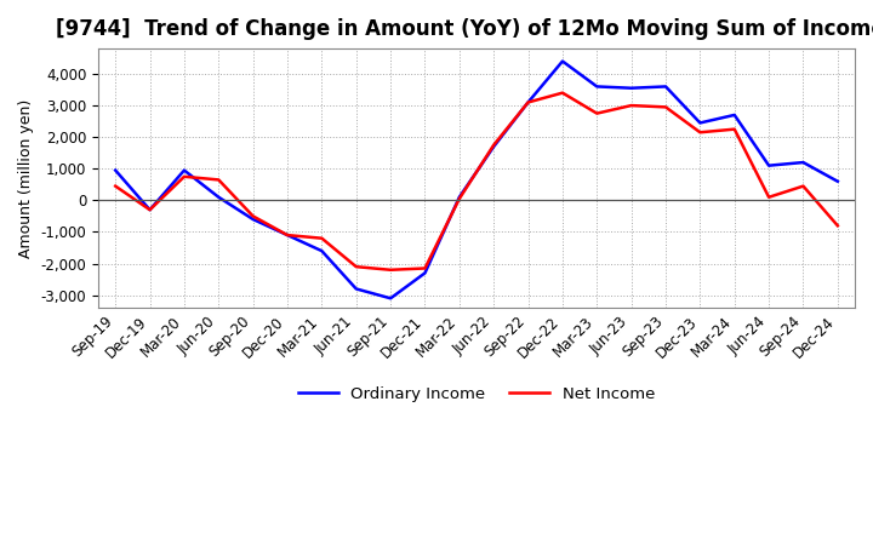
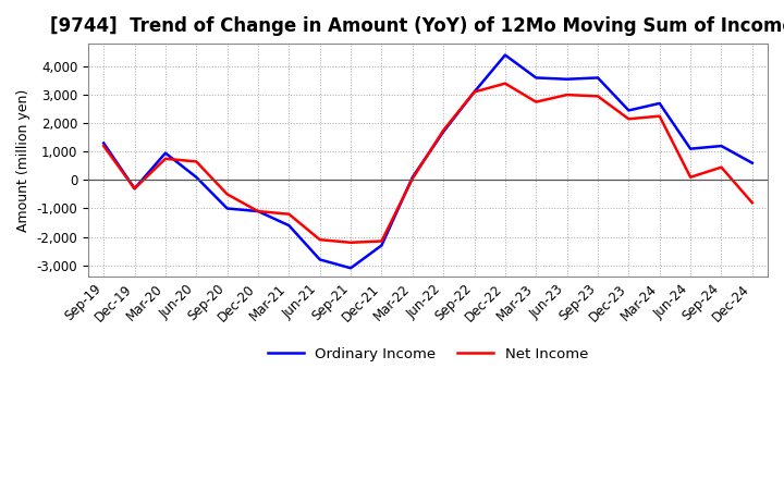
Ordinary Income/Sep-19: 950 -> 1,300
Net Income/Sep-19: 450 -> 1,200
Ordinary Income/Sep-20: -600 -> -1,000
